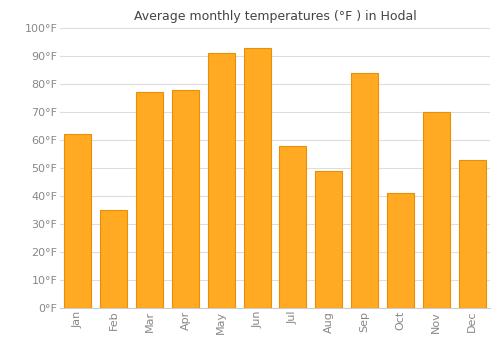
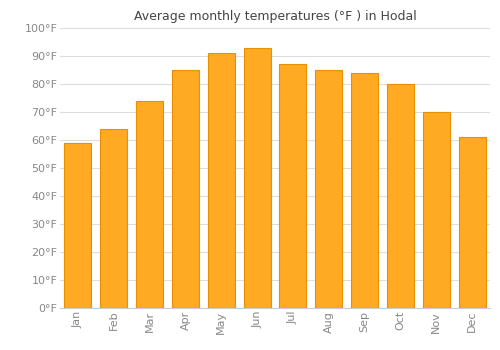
Jan: 62°F -> 59°F
Feb: 35°F -> 64°F
Mar: 77°F -> 74°F
Apr: 78°F -> 85°F
Jul: 58°F -> 87°F
Aug: 49°F -> 85°F
Oct: 41°F -> 80°F
Dec: 53°F -> 61°F
